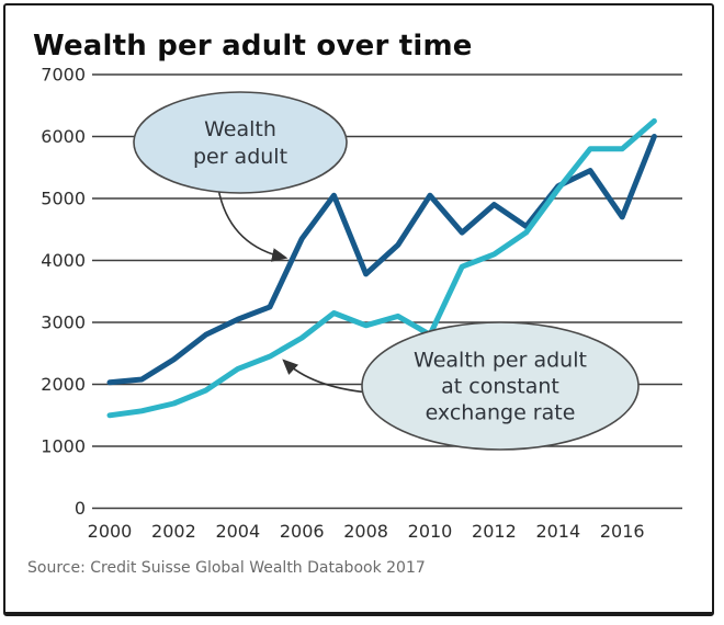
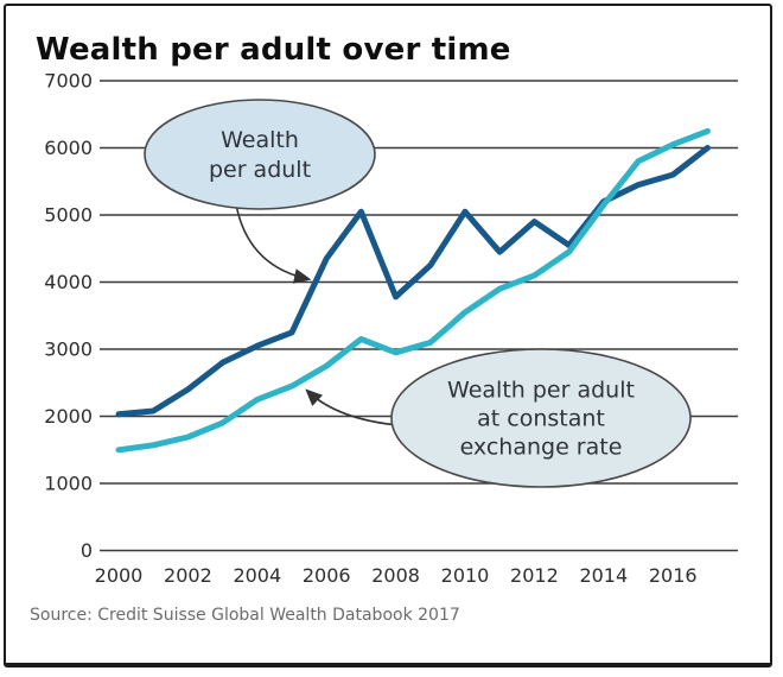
Wealth per adult at constant exchange rate/2010: 2800 -> 3600
Wealth per adult/2016: 4700 -> 5600
Wealth per adult at constant exchange rate/2016: 5800 -> 6000
